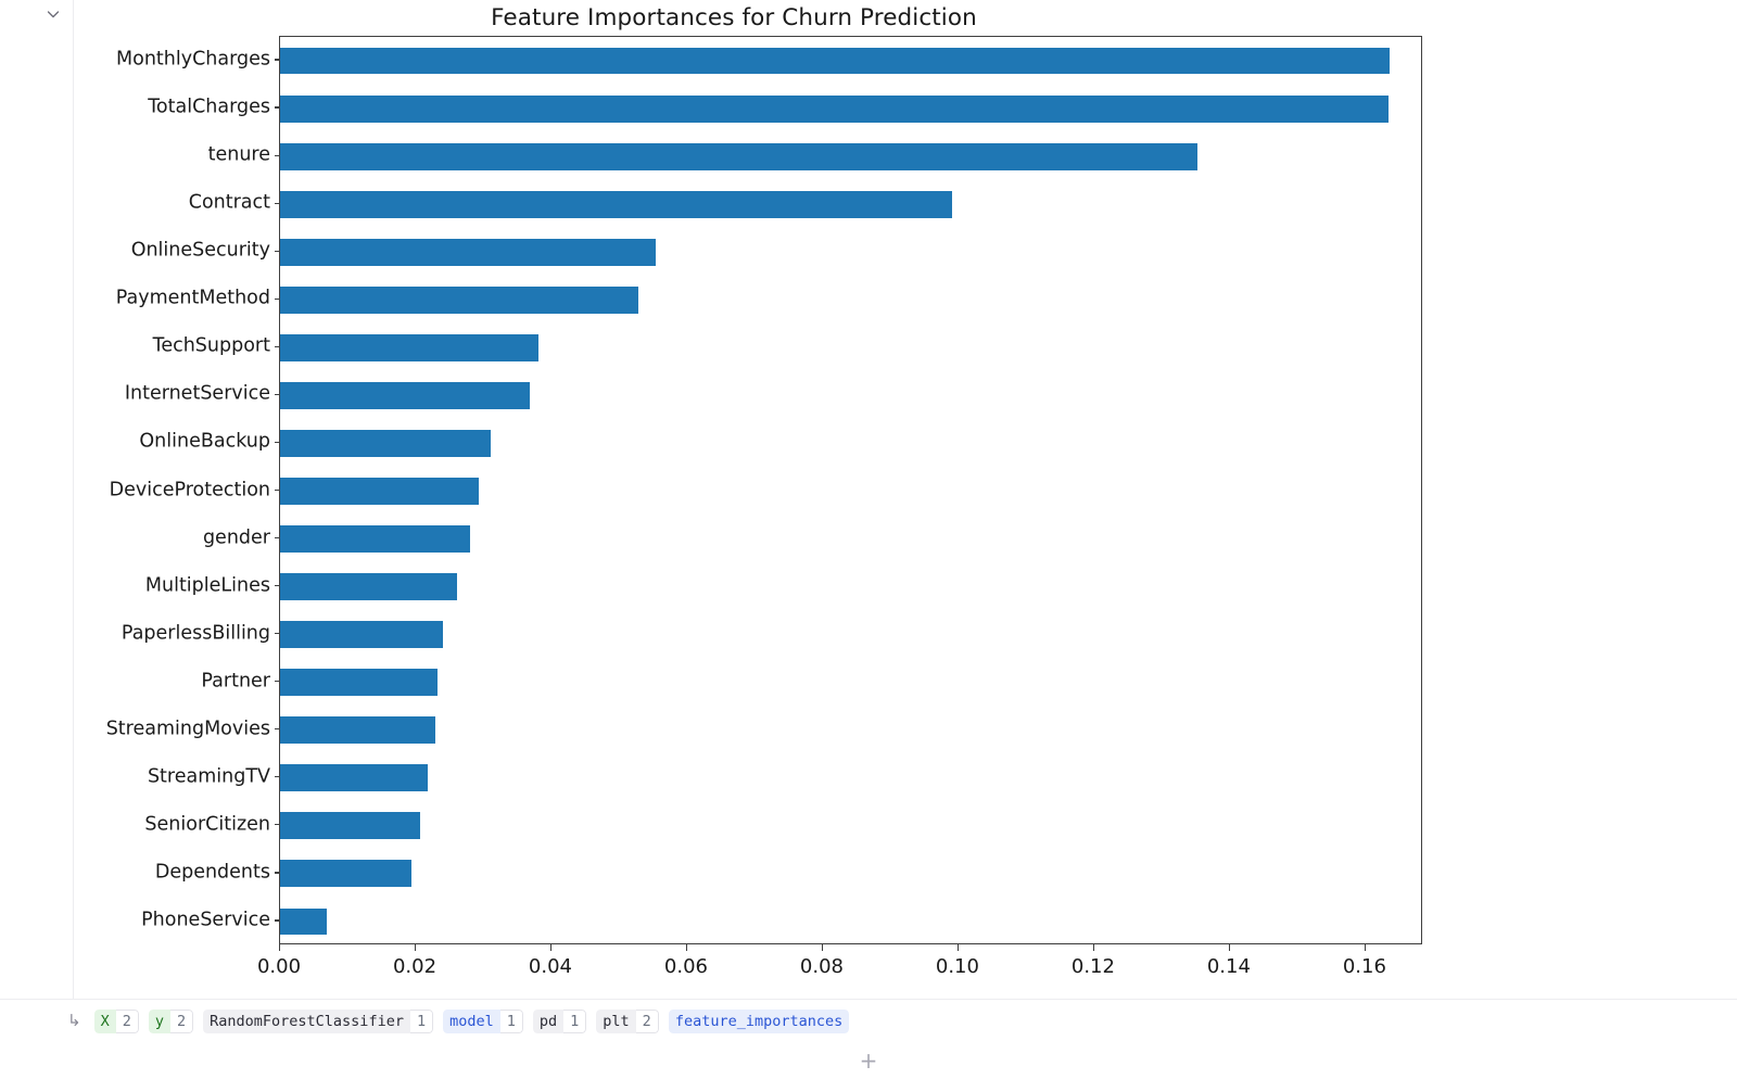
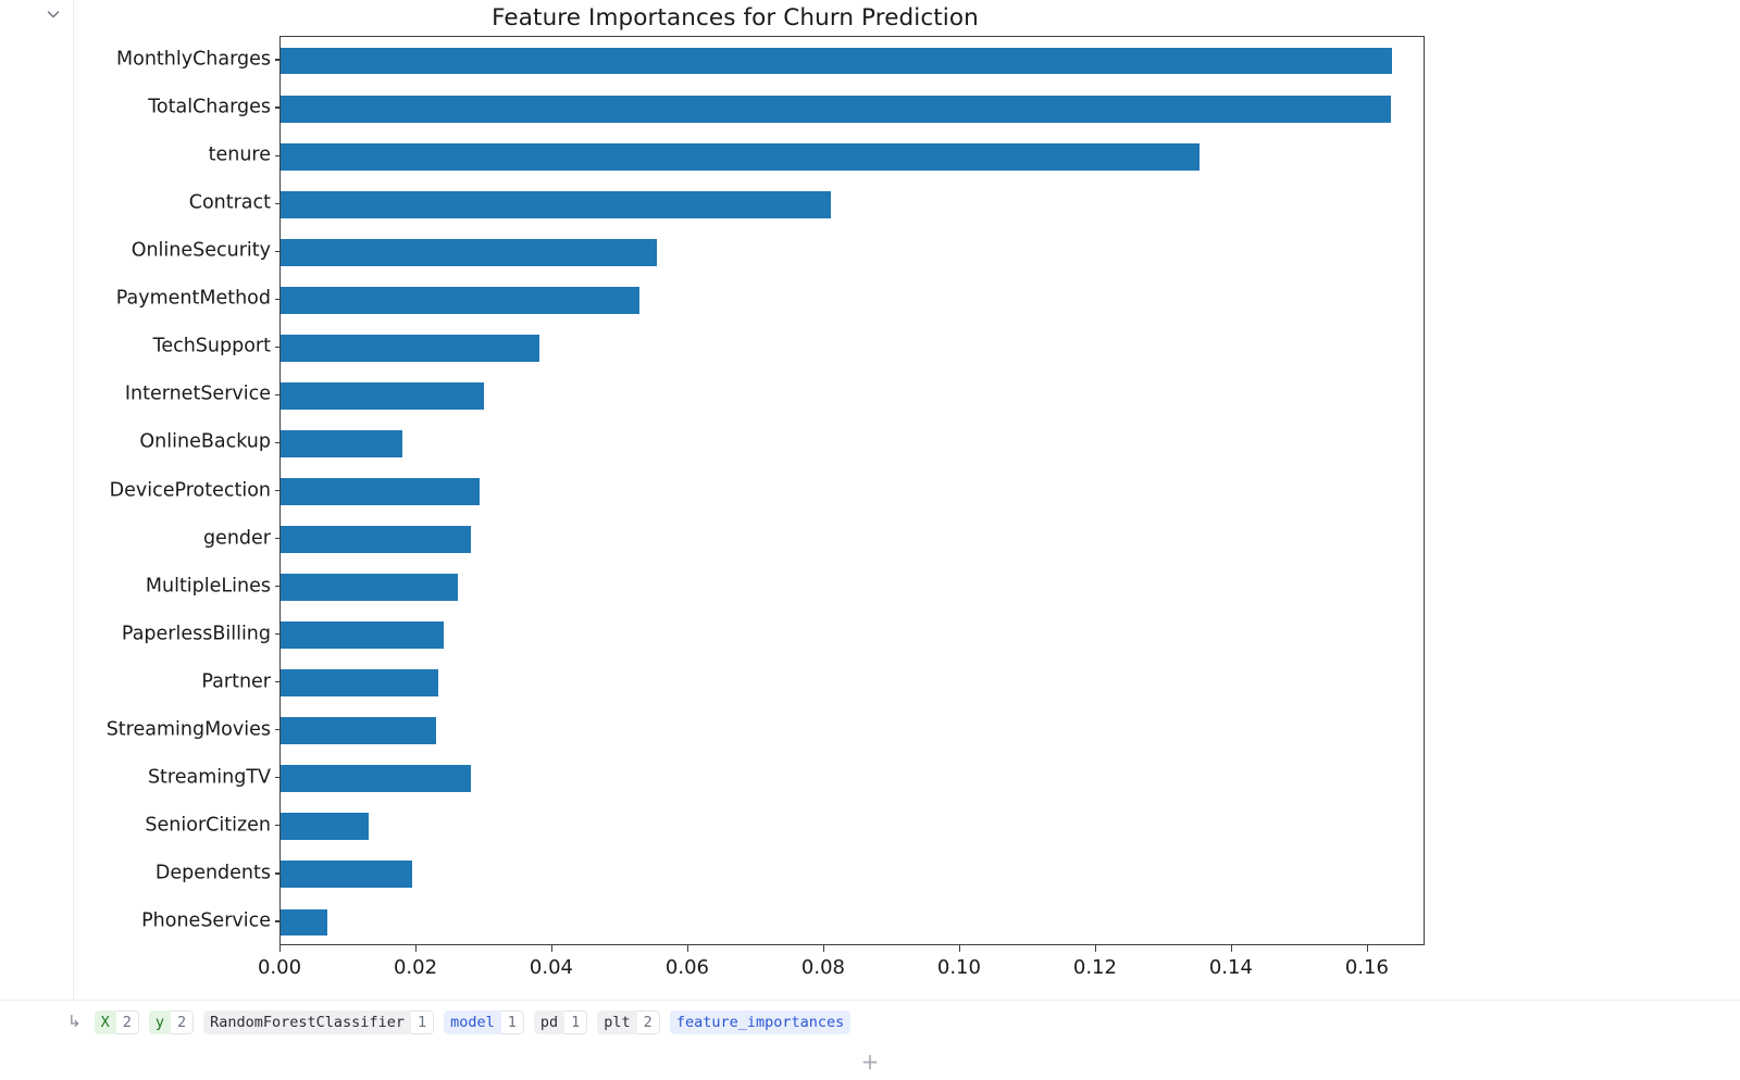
Contract: 0.099 -> 0.081
InternetService: 0.037 -> 0.030
OnlineBackup: 0.031 -> 0.018
StreamingTV: 0.022 -> 0.028
SeniorCitizen: 0.021 -> 0.013
